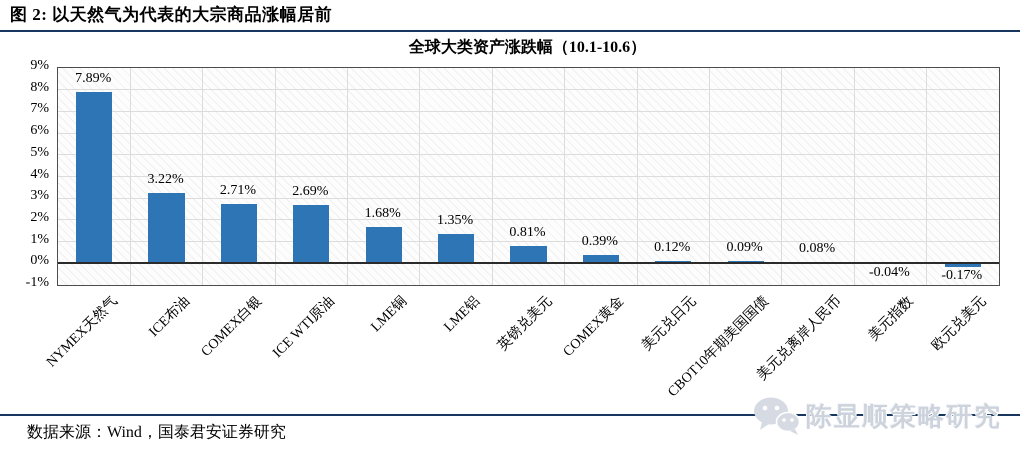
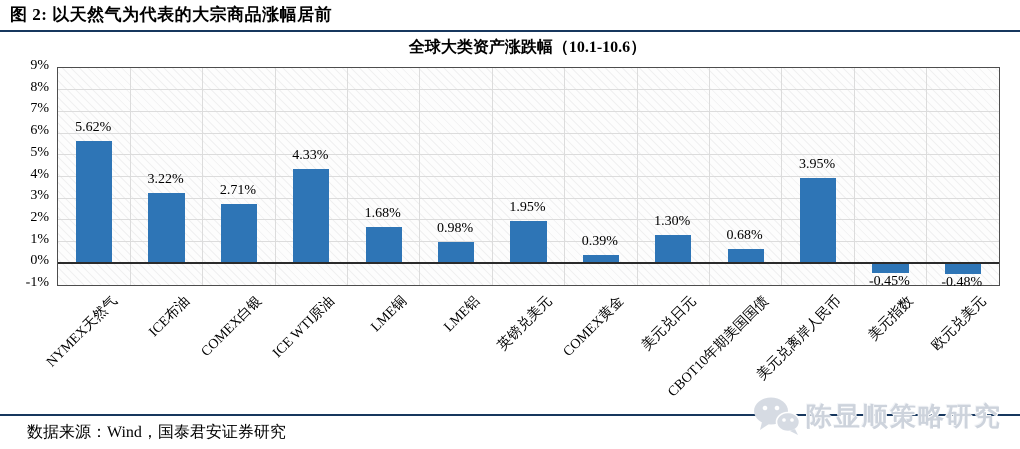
NYMEX天然气: 7.89% -> 5.62%
ICE WTI原油: 2.69% -> 4.33%
LME铝: 1.35% -> 0.98%
英镑兑美元: 0.81% -> 1.95%
美元兑日元: 0.12% -> 1.30%
CBOT10年期美国国债: 0.09% -> 0.68%
美元兑离岸人民币: 0.08% -> 3.95%
美元指数: -0.04% -> -0.45%
欧元兑美元: -0.17% -> -0.48%
